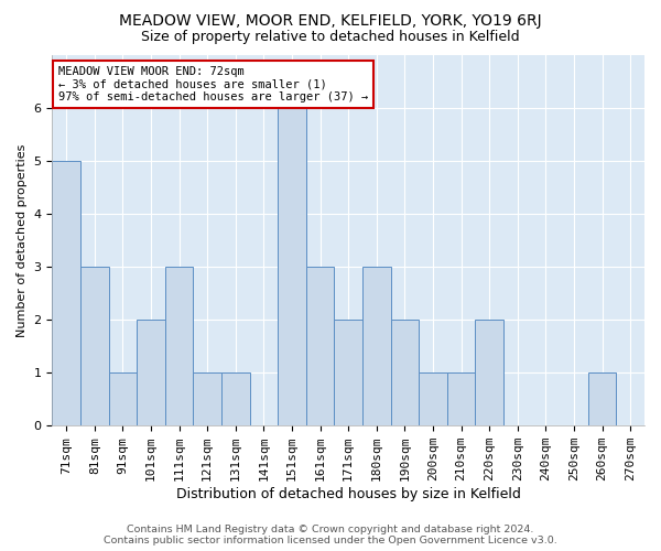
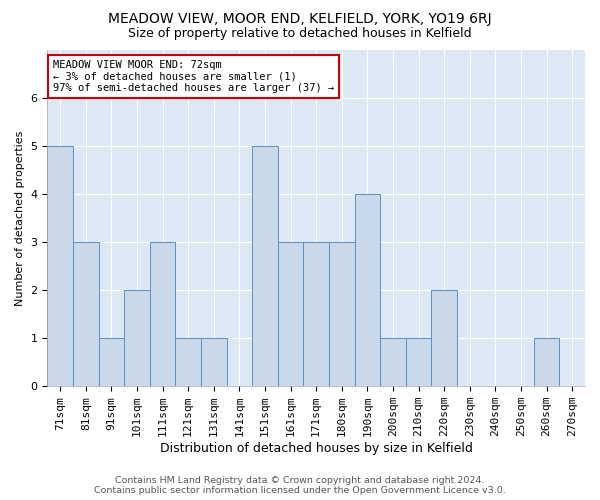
151sqm: 6 -> 5
171sqm: 2 -> 3
190sqm: 2 -> 4
